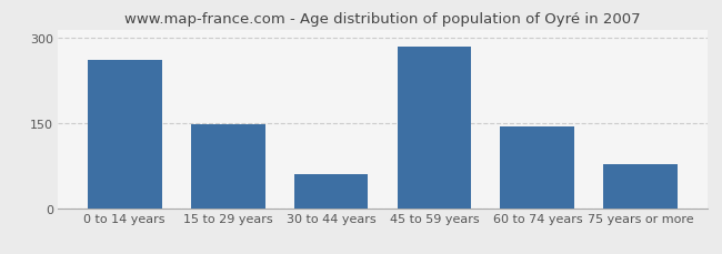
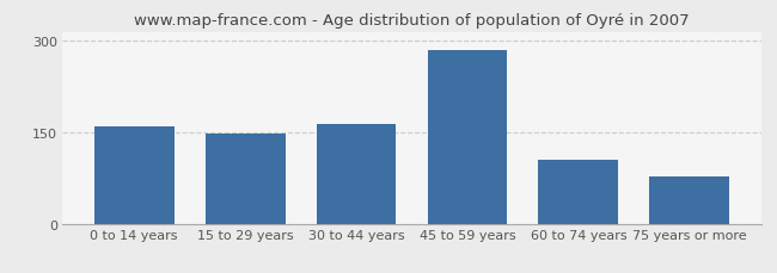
0 to 14 years: 262 -> 160
30 to 44 years: 60 -> 163
60 to 74 years: 144 -> 105
